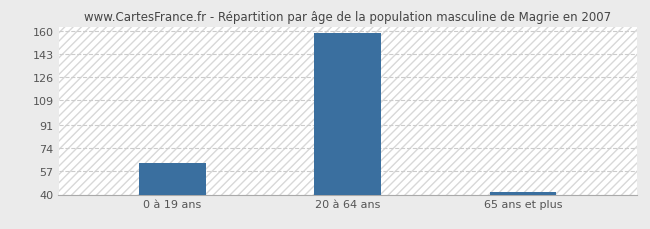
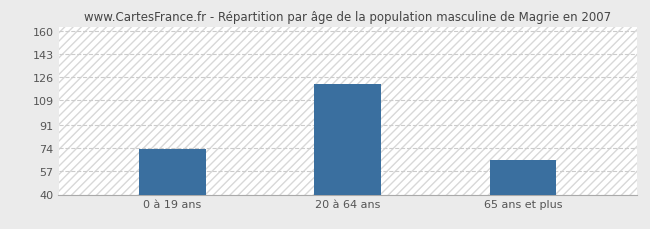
0 à 19 ans: 63 -> 73
20 à 64 ans: 158 -> 121
65 ans et plus: 42 -> 65
